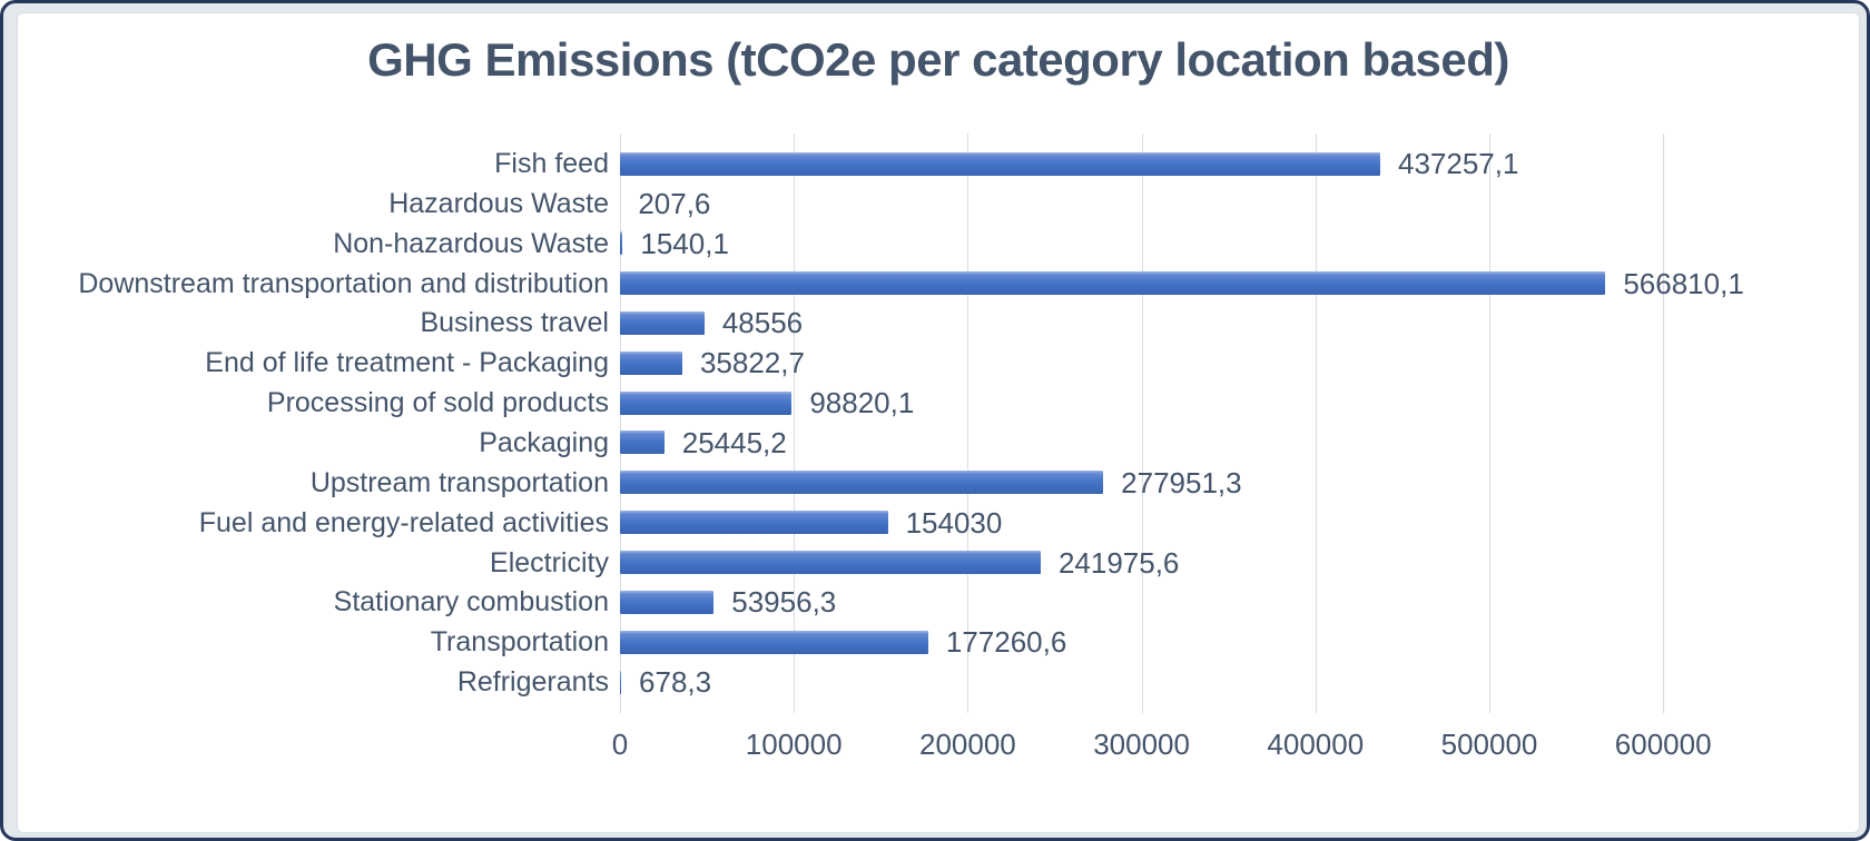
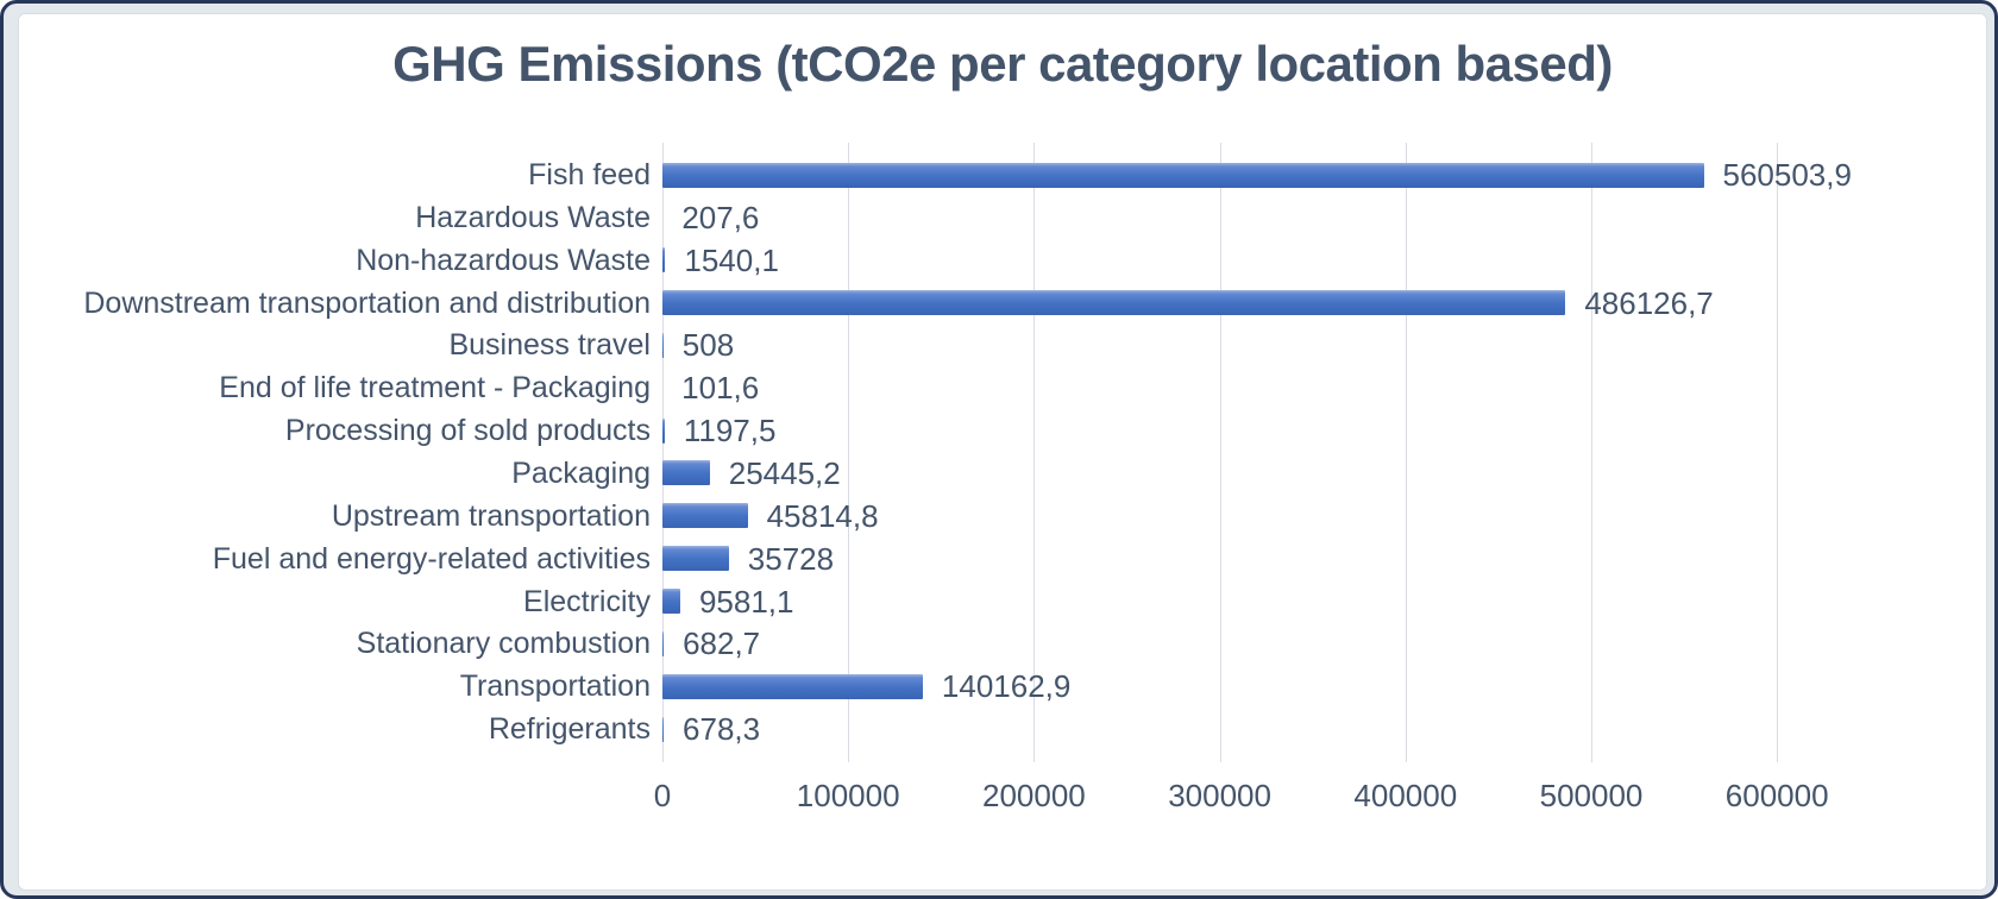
Fish feed: 437257,1 -> 560503,9
Downstream transportation and distribution: 566810,1 -> 486126,7
Business travel: 48556 -> 508
End of life treatment - Packaging: 35822,7 -> 101,6
Processing of sold products: 98820,1 -> 1197,5
Upstream transportation: 277951,3 -> 45814,8
Fuel and energy-related activities: 154030 -> 35728
Electricity: 241975,6 -> 9581,1
Stationary combustion: 53956,3 -> 682,7
Transportation: 177260,6 -> 140162,9
